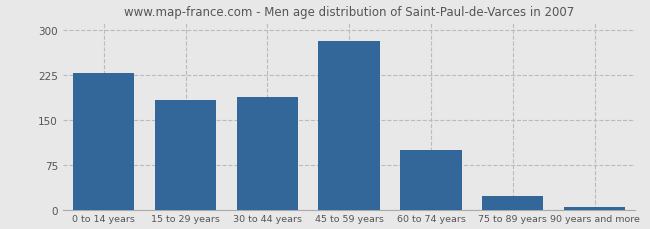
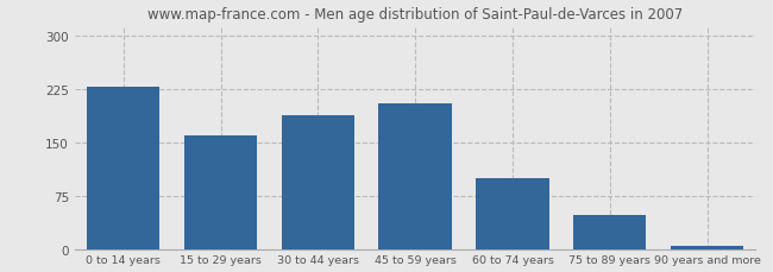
15 to 29 years: 183 -> 160
45 to 59 years: 283 -> 206
75 to 89 years: 22 -> 48
